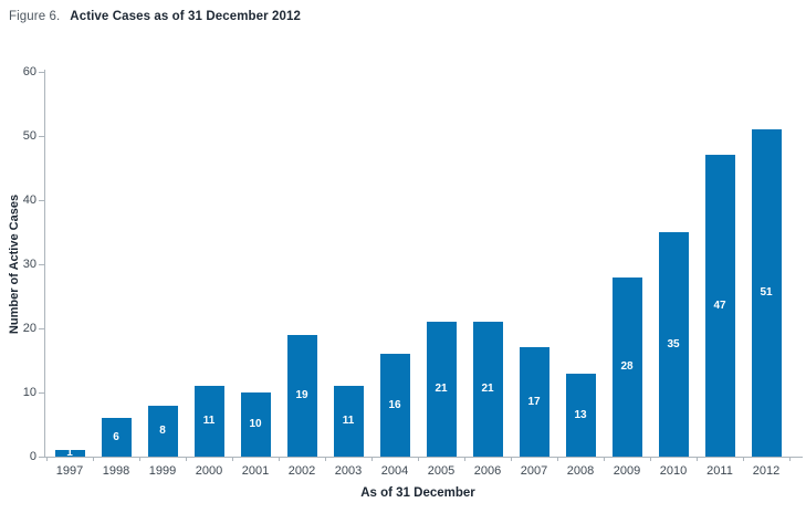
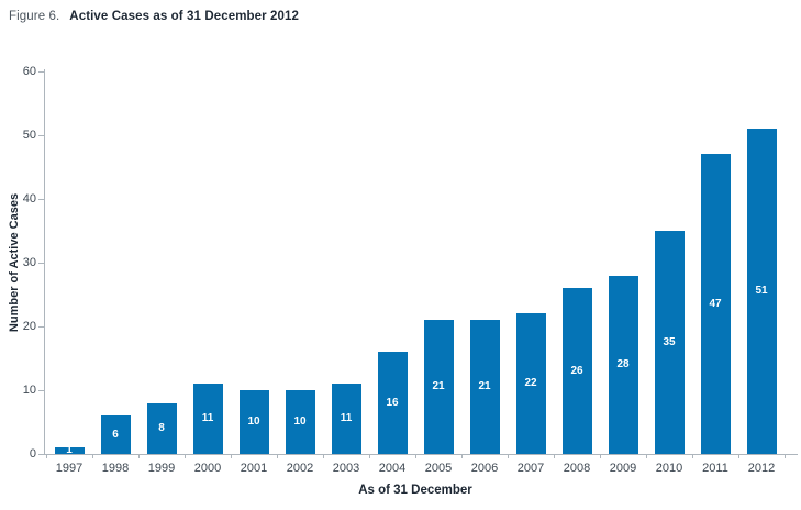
2002: 19 -> 10
2007: 17 -> 22
2008: 13 -> 26
